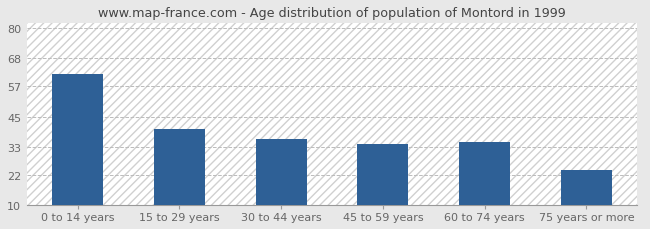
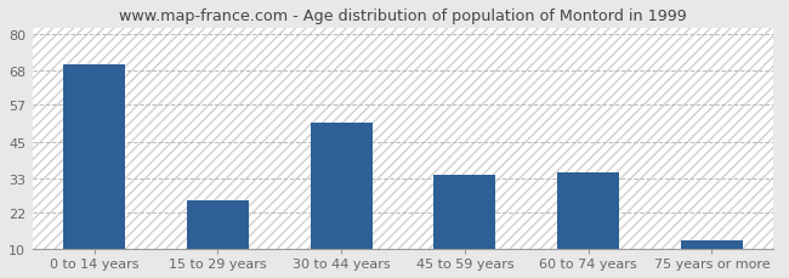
0 to 14 years: 62 -> 70
15 to 29 years: 40 -> 26
30 to 44 years: 36 -> 51
75 years or more: 24 -> 13
